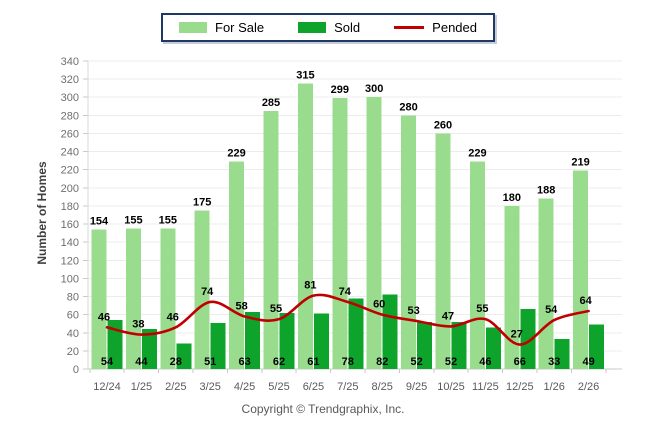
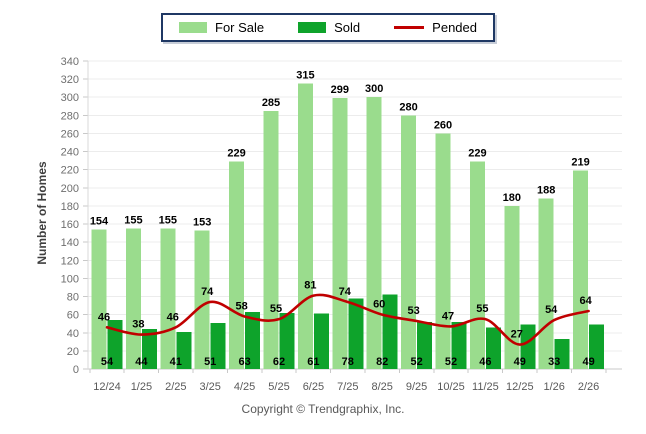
Sold/2/25: 28 -> 41
For Sale/3/25: 175 -> 153
Sold/12/25: 66 -> 49
